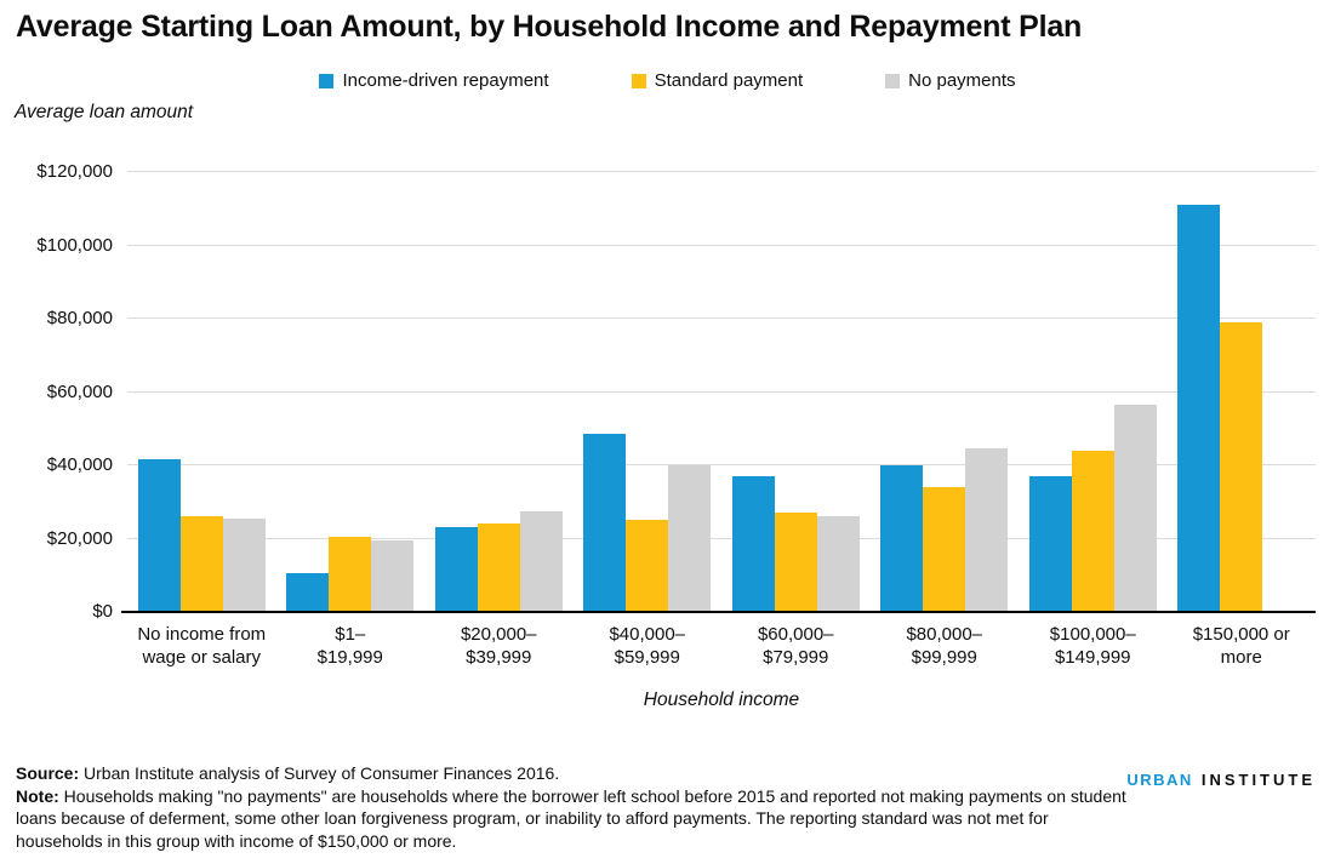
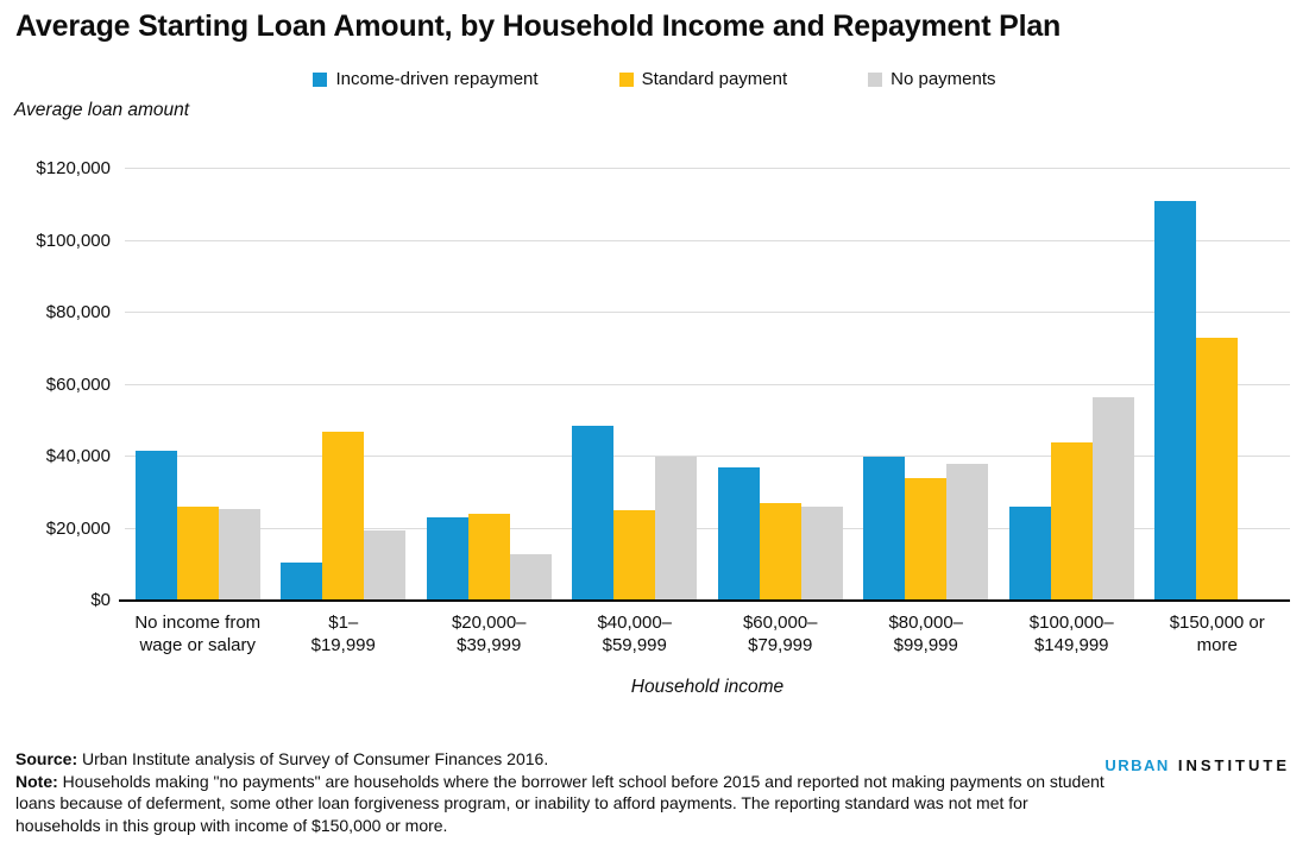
Standard payment/$1–$19,999: $20000 -> $47000
No payments/$20,000–$39,999: $28000 -> $13000
No payments/$80,000–$99,999: $44000 -> $38000
Income-driven repayment/$100,000–$149,999: $37000 -> $26000
Standard payment/$150,000 or more: $79000 -> $73000
